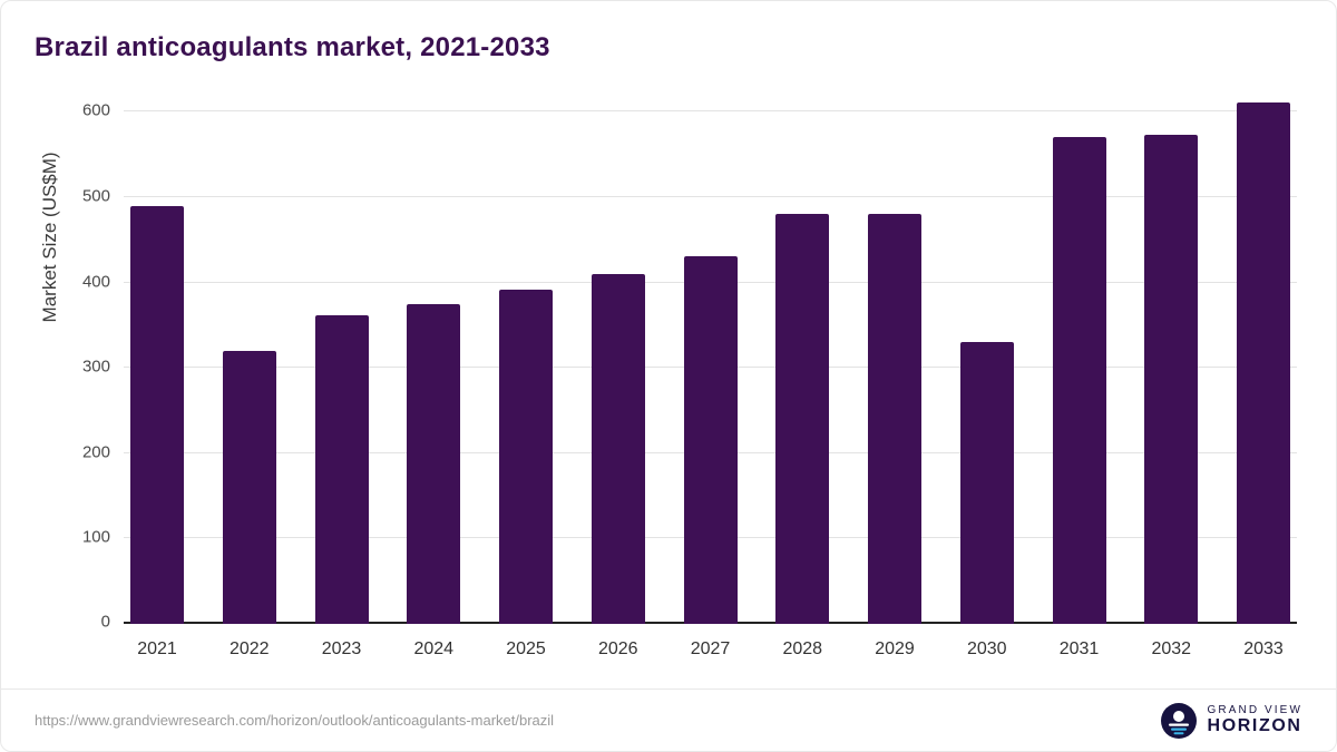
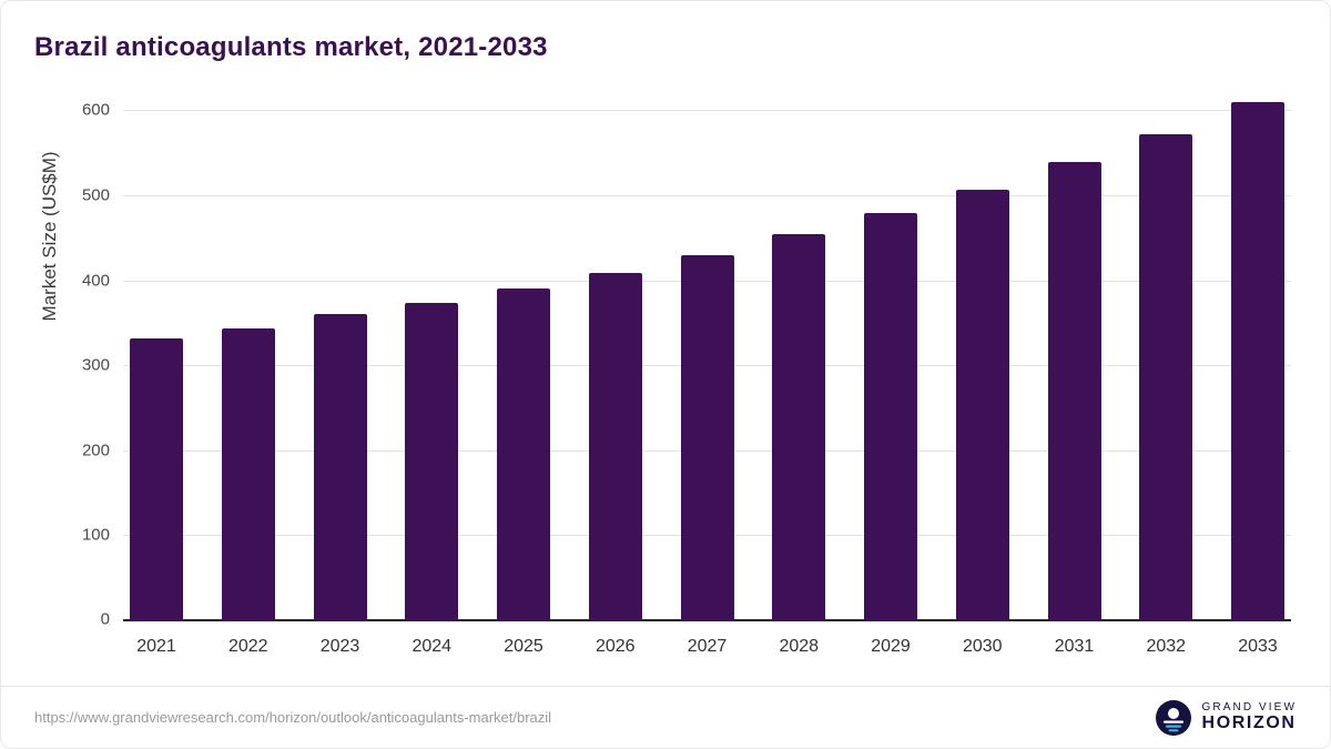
2021: 490 -> 330
2022: 320 -> 340
2028: 480 -> 460
2030: 330 -> 510
2031: 570 -> 540
